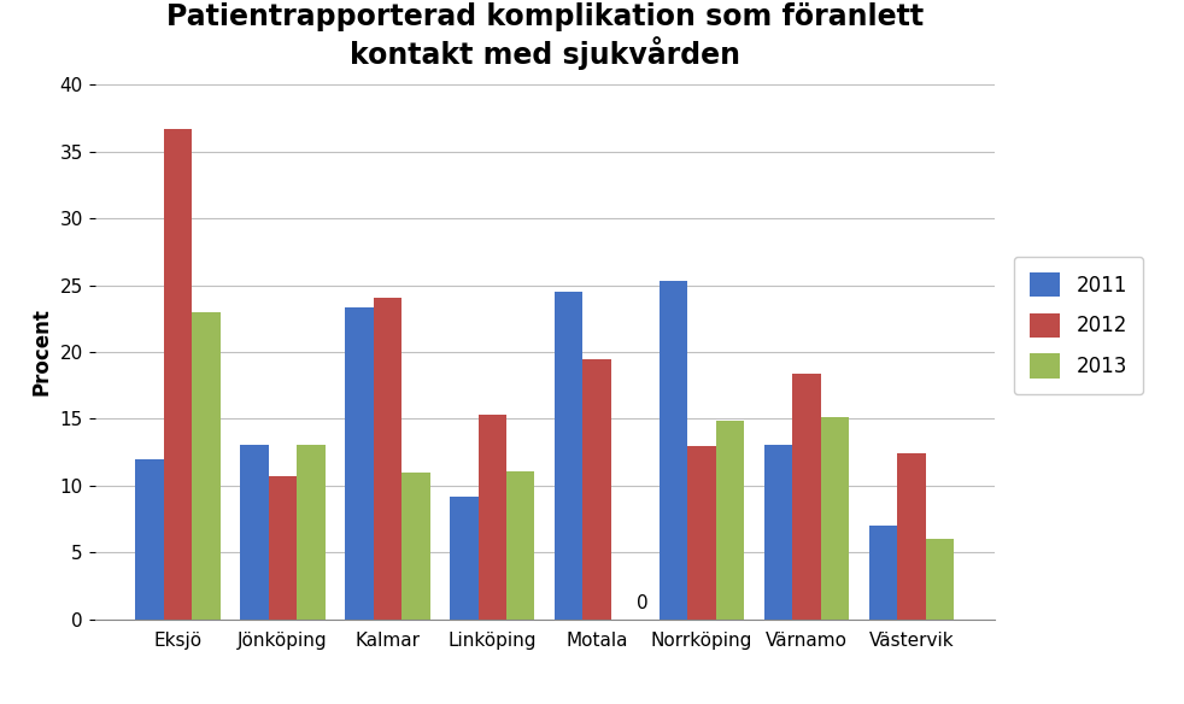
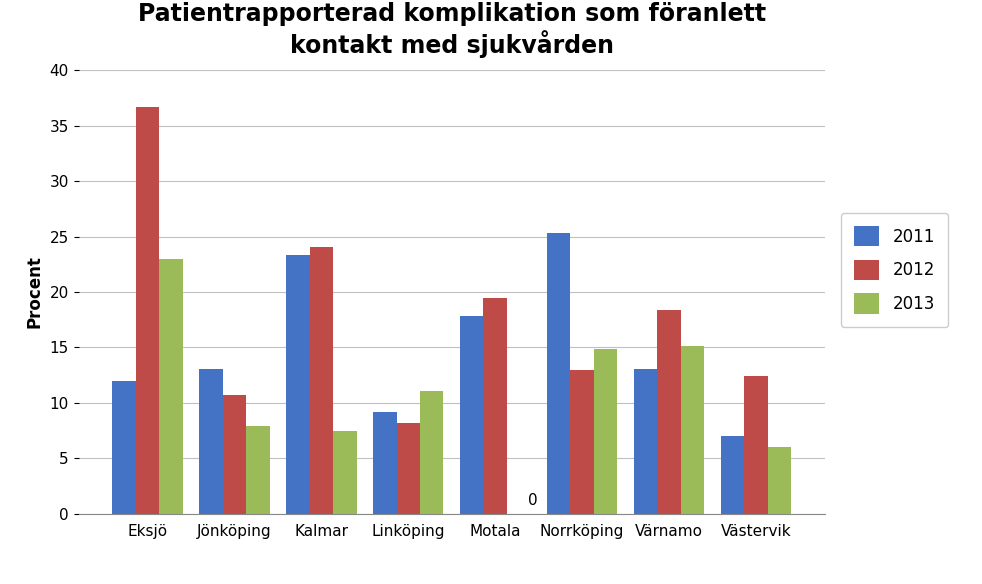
2013/Jönköping: 13.1 -> 7.9
2013/Kalmar: 11.0 -> 7.5
2012/Linköping: 15.3 -> 8.2
2011/Motala: 24.5 -> 17.8
